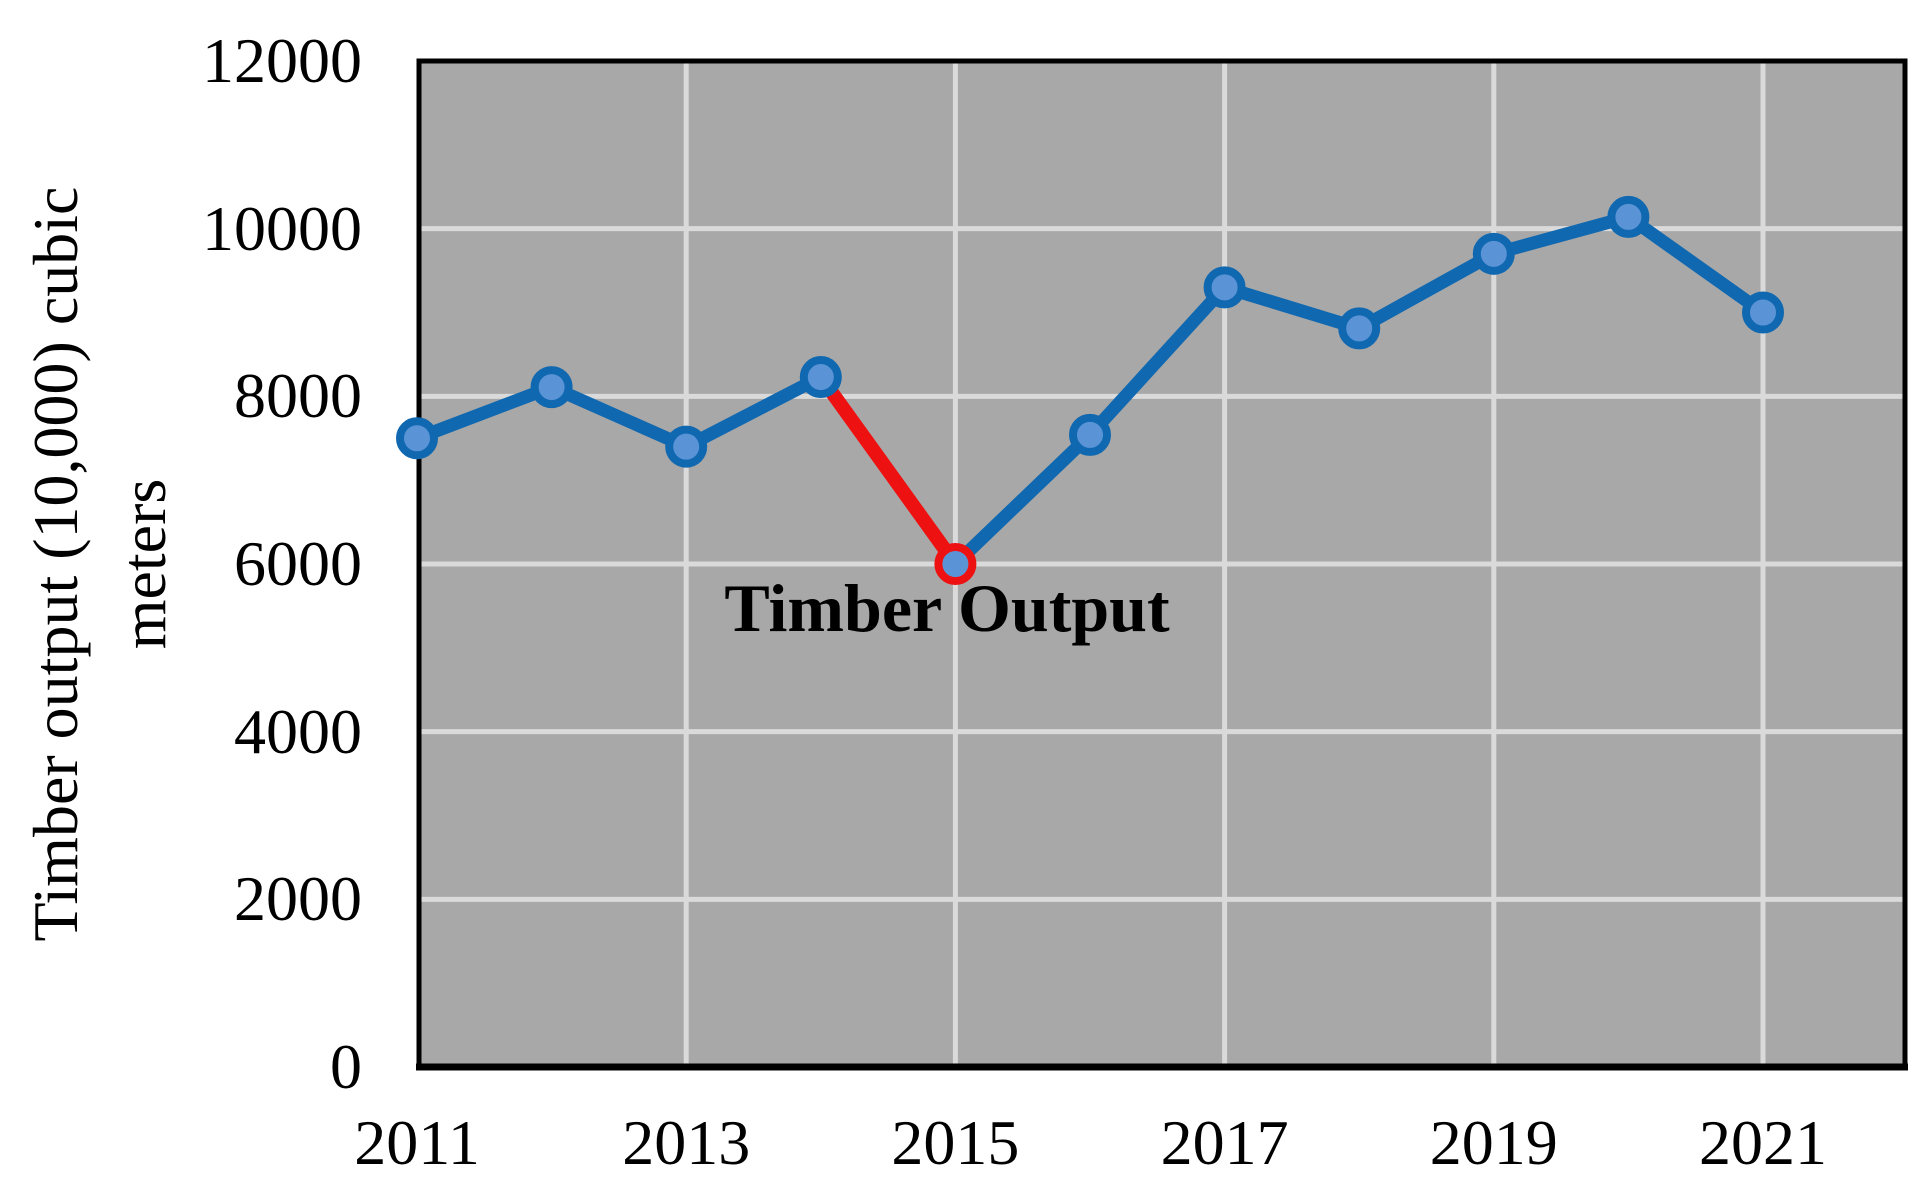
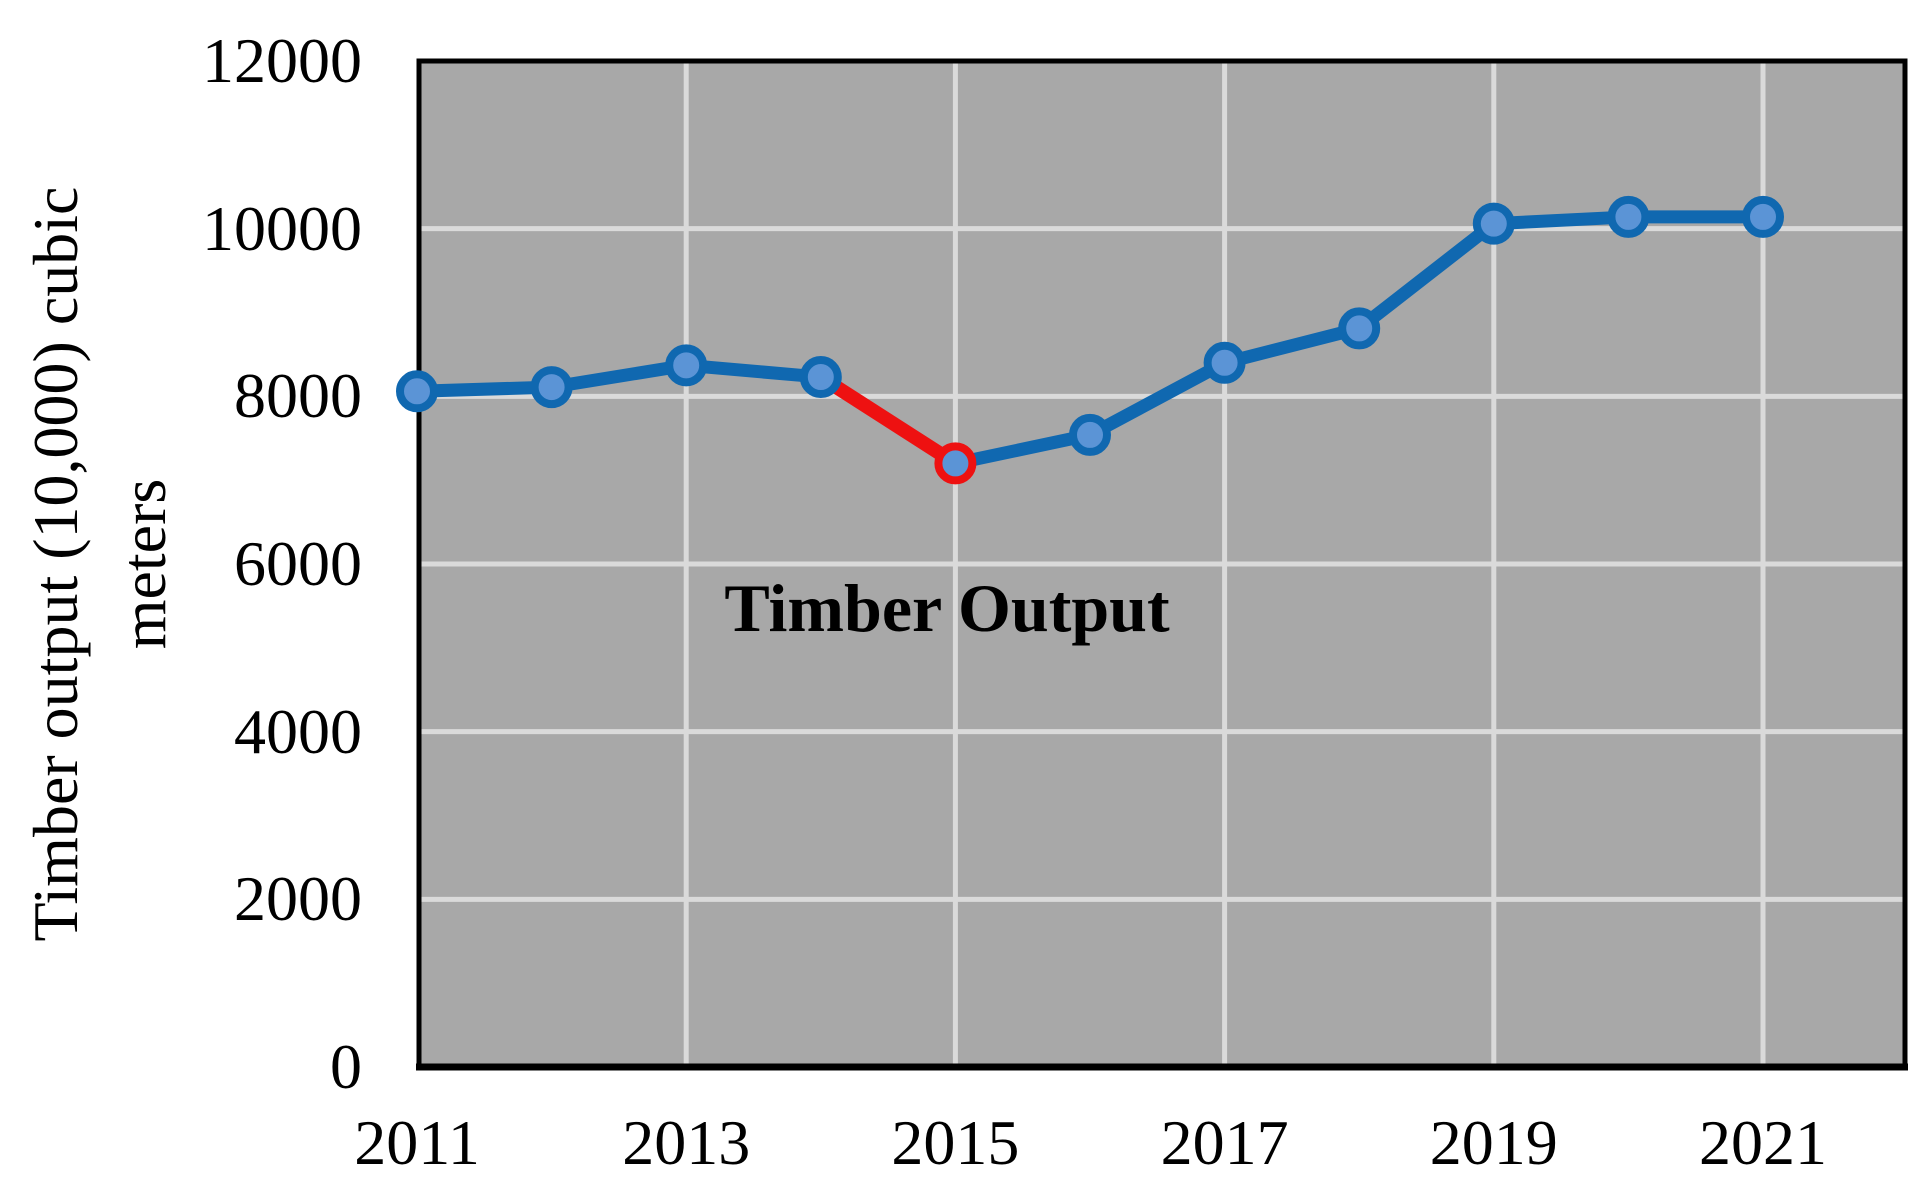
2011: 7500 -> 8100
2013: 7400 -> 8400
2015: 6000 -> 7200
2017: 9300 -> 8400
2019: 9700 -> 10100
2021: 9000 -> 10100
